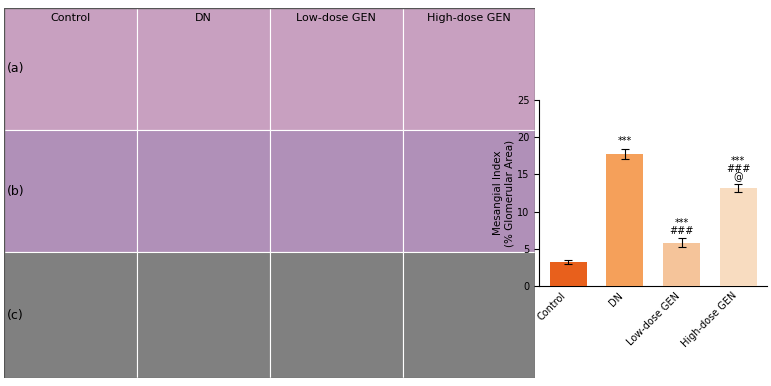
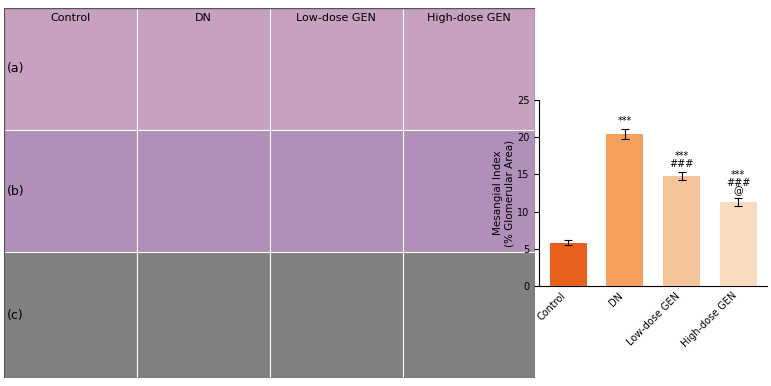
Control: 3.2 -> 5.8
DN: 17.8 -> 20.5
Low-dose GEN: 5.8 -> 14.8
High-dose GEN: 13.2 -> 11.3
